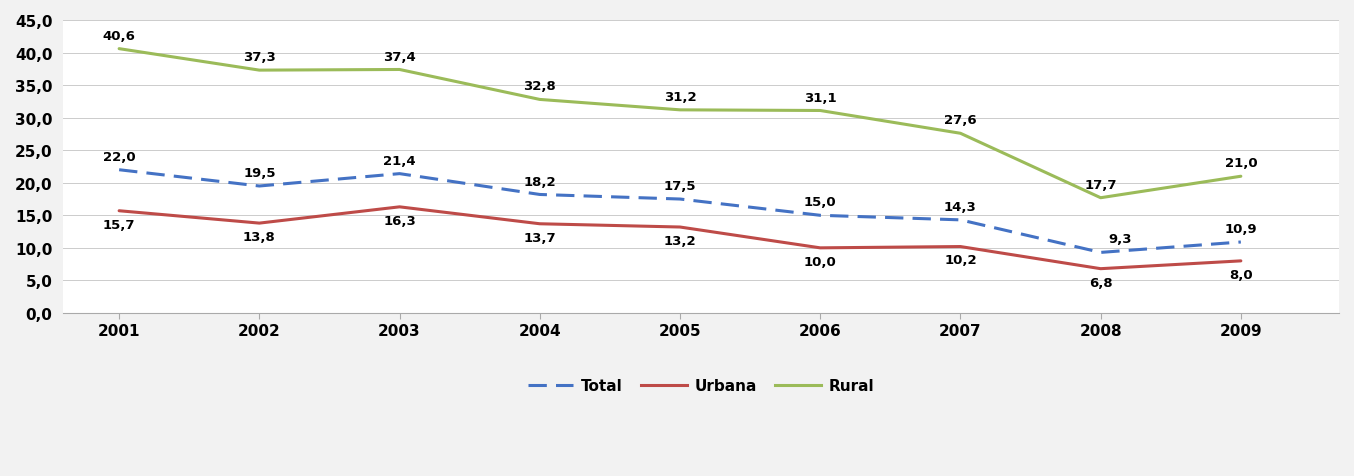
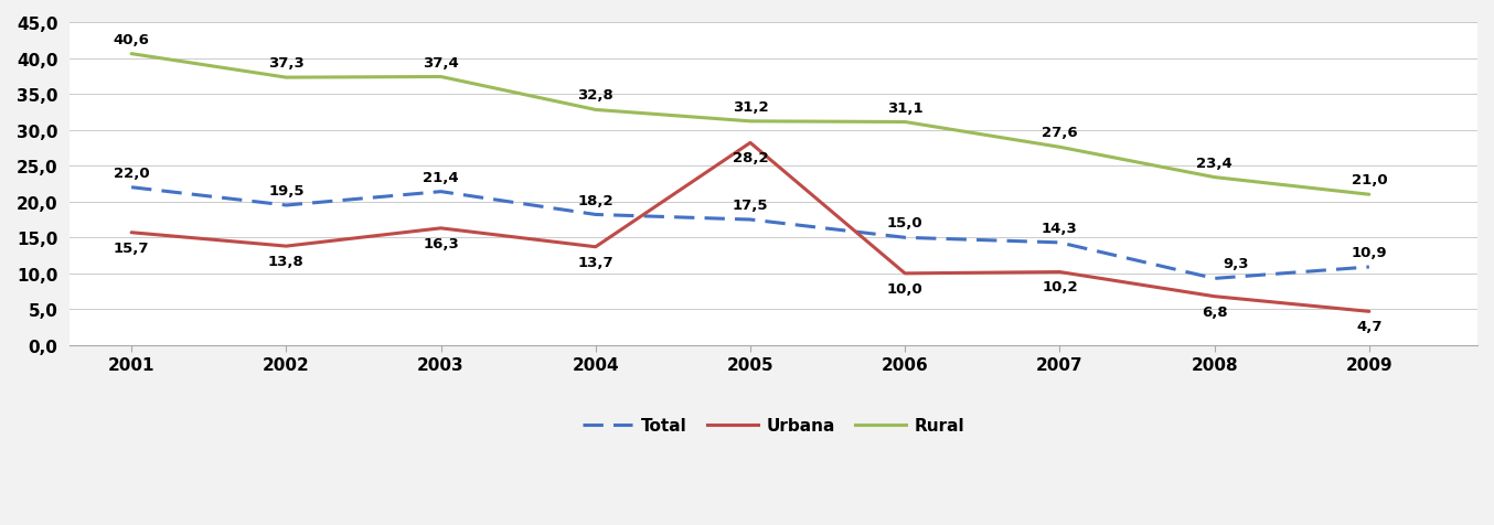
Urbana/2005: 13,2 -> 28,2
Rural/2008: 17,7 -> 23,4
Urbana/2009: 8,0 -> 4,7
